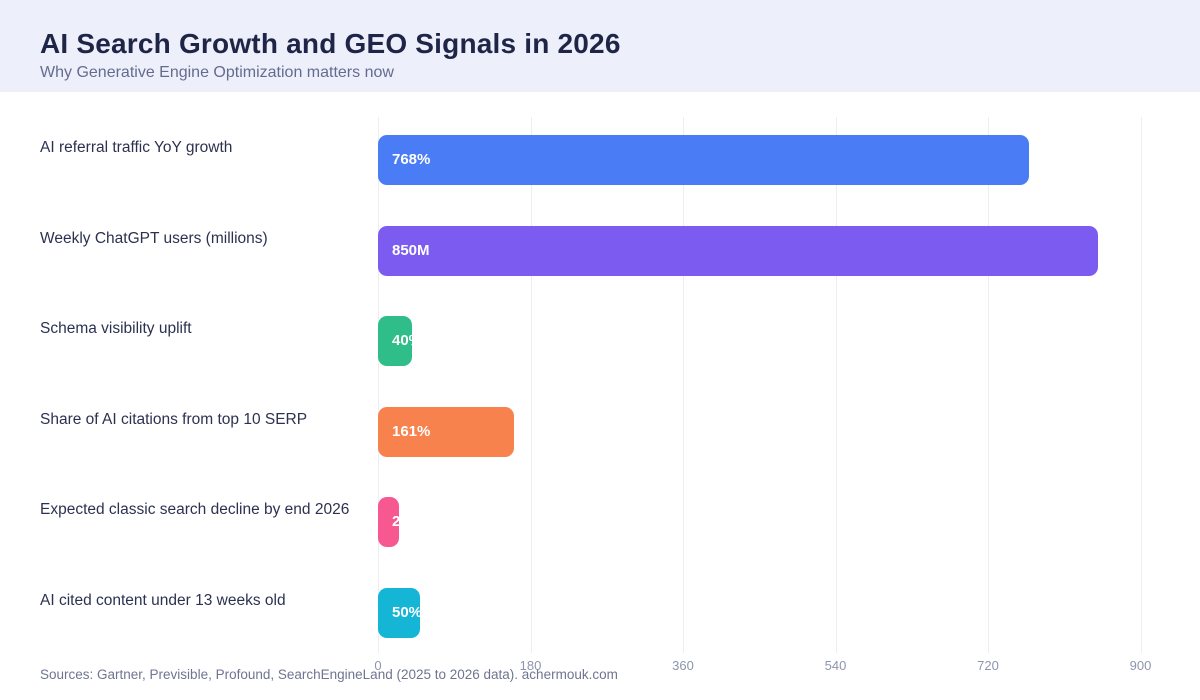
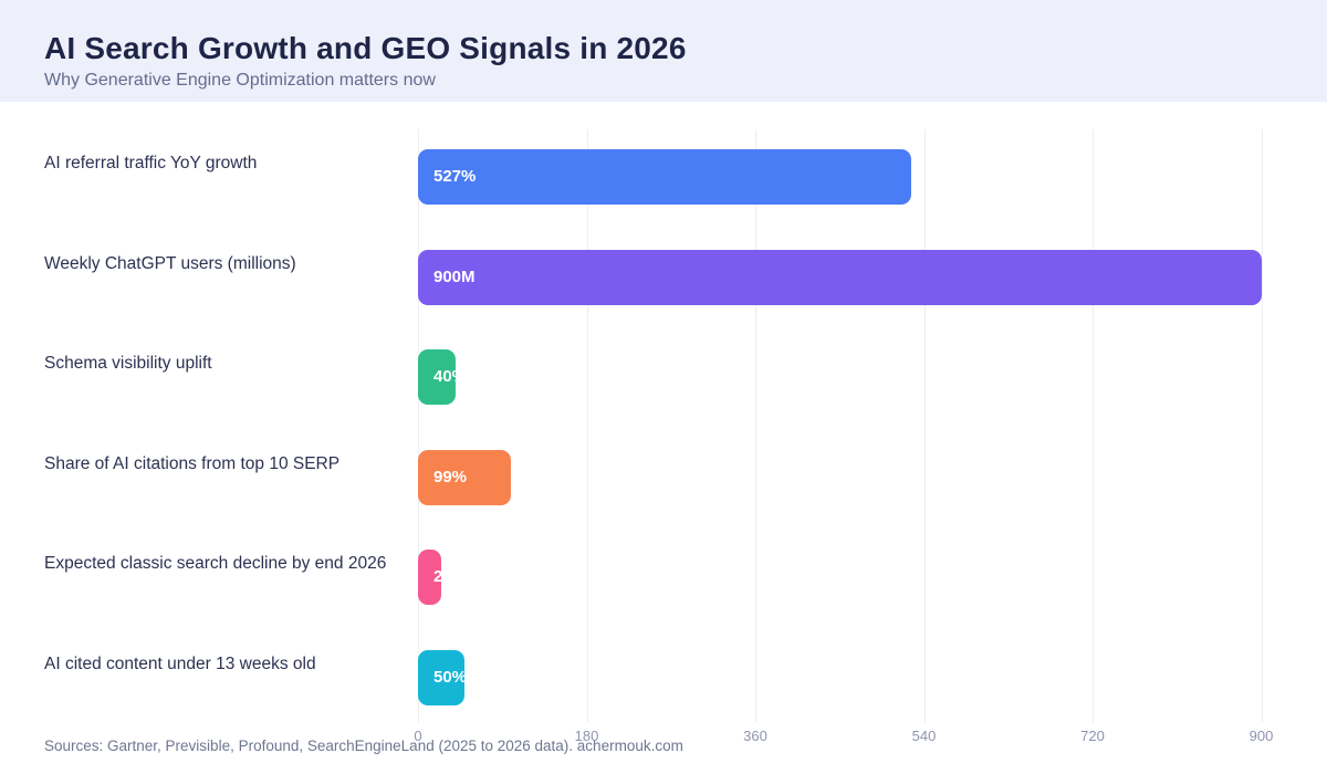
AI referral traffic YoY growth: 768% -> 527%
Weekly ChatGPT users (millions): 850M -> 900M
Share of AI citations from top 10 SERP: 161% -> 99%
